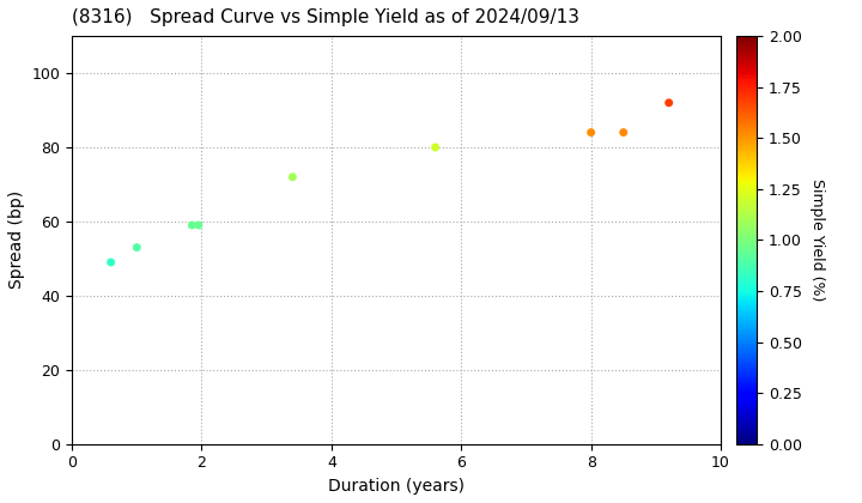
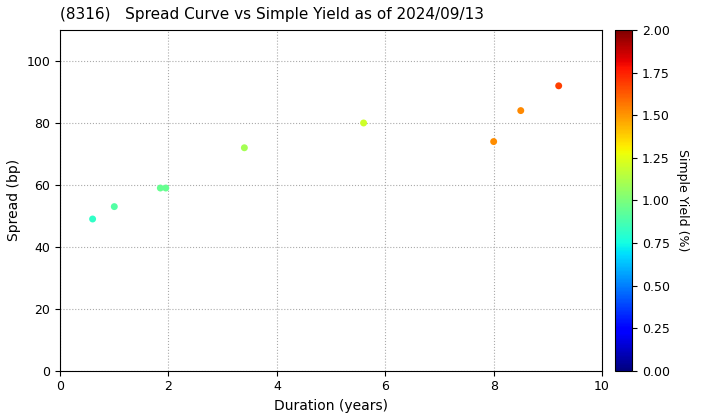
8: 84 -> 74
